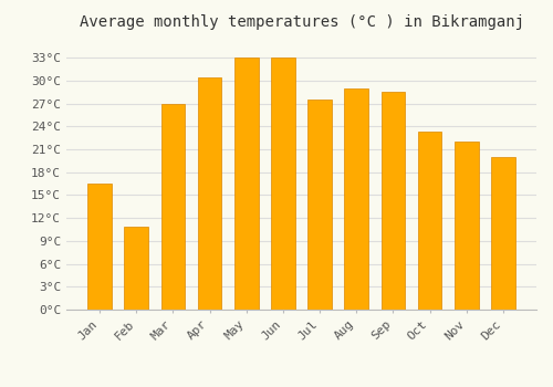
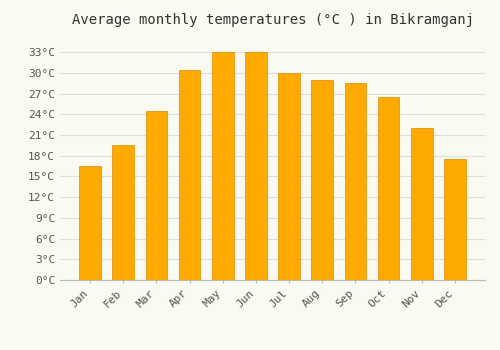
Feb: 10.8°C -> 19.5°C
Mar: 27.0°C -> 24.5°C
Jul: 27.6°C -> 30.0°C
Oct: 23.4°C -> 26.5°C
Dec: 20.0°C -> 17.5°C
